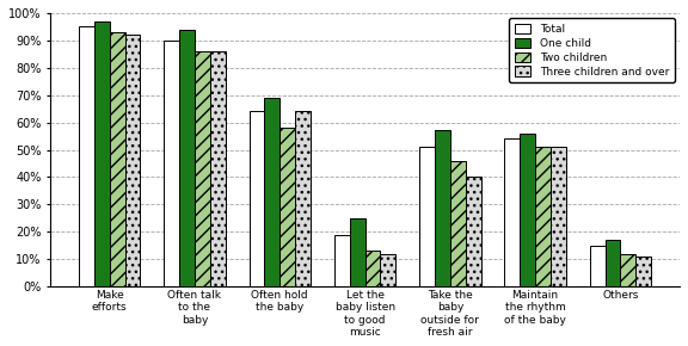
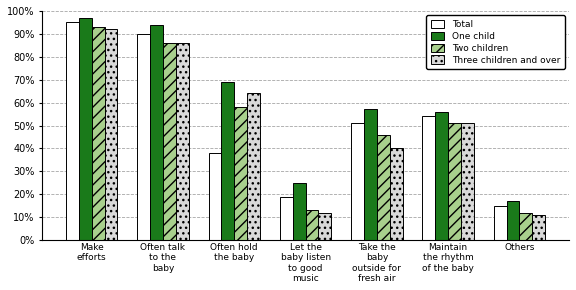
Total/Often hold the baby: 64% -> 38%
